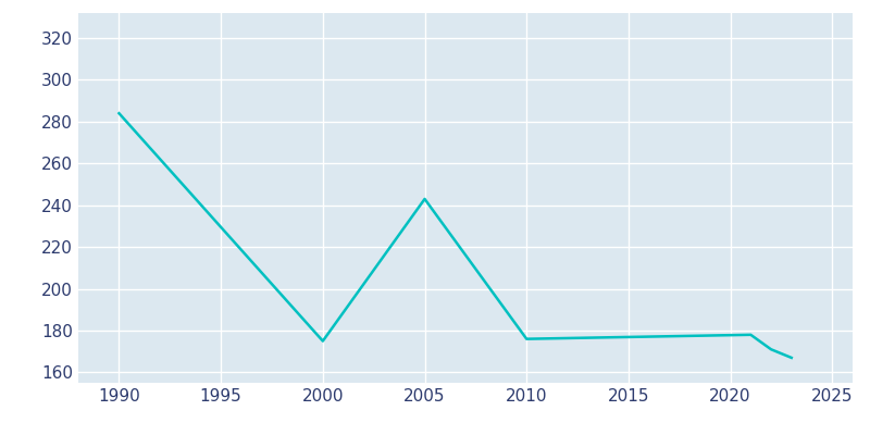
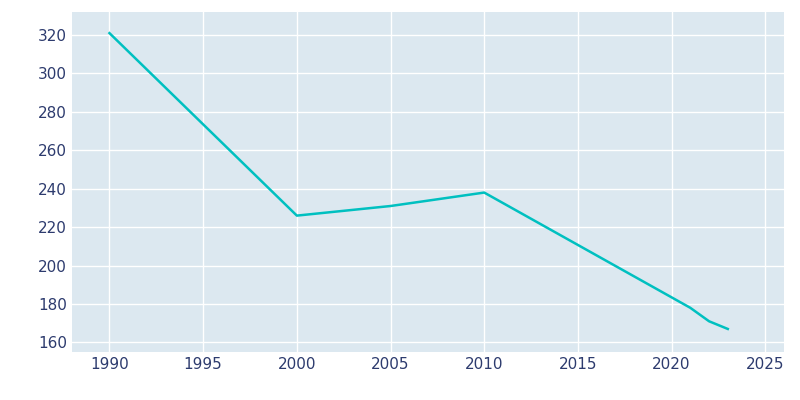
1990: 284 -> 321
2000: 175 -> 226
2005: 243 -> 231
2010: 176 -> 238
